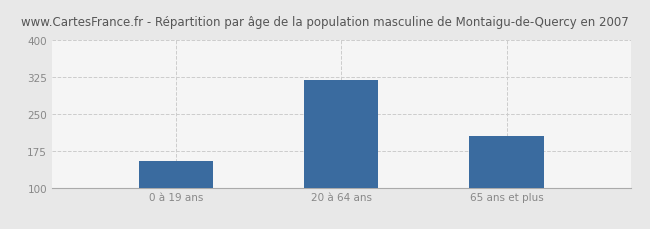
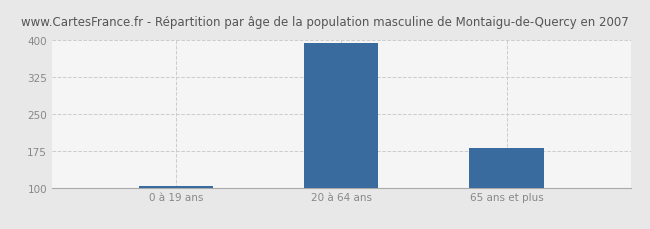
0 à 19 ans: 155 -> 103
20 à 64 ans: 320 -> 394
65 ans et plus: 205 -> 181
